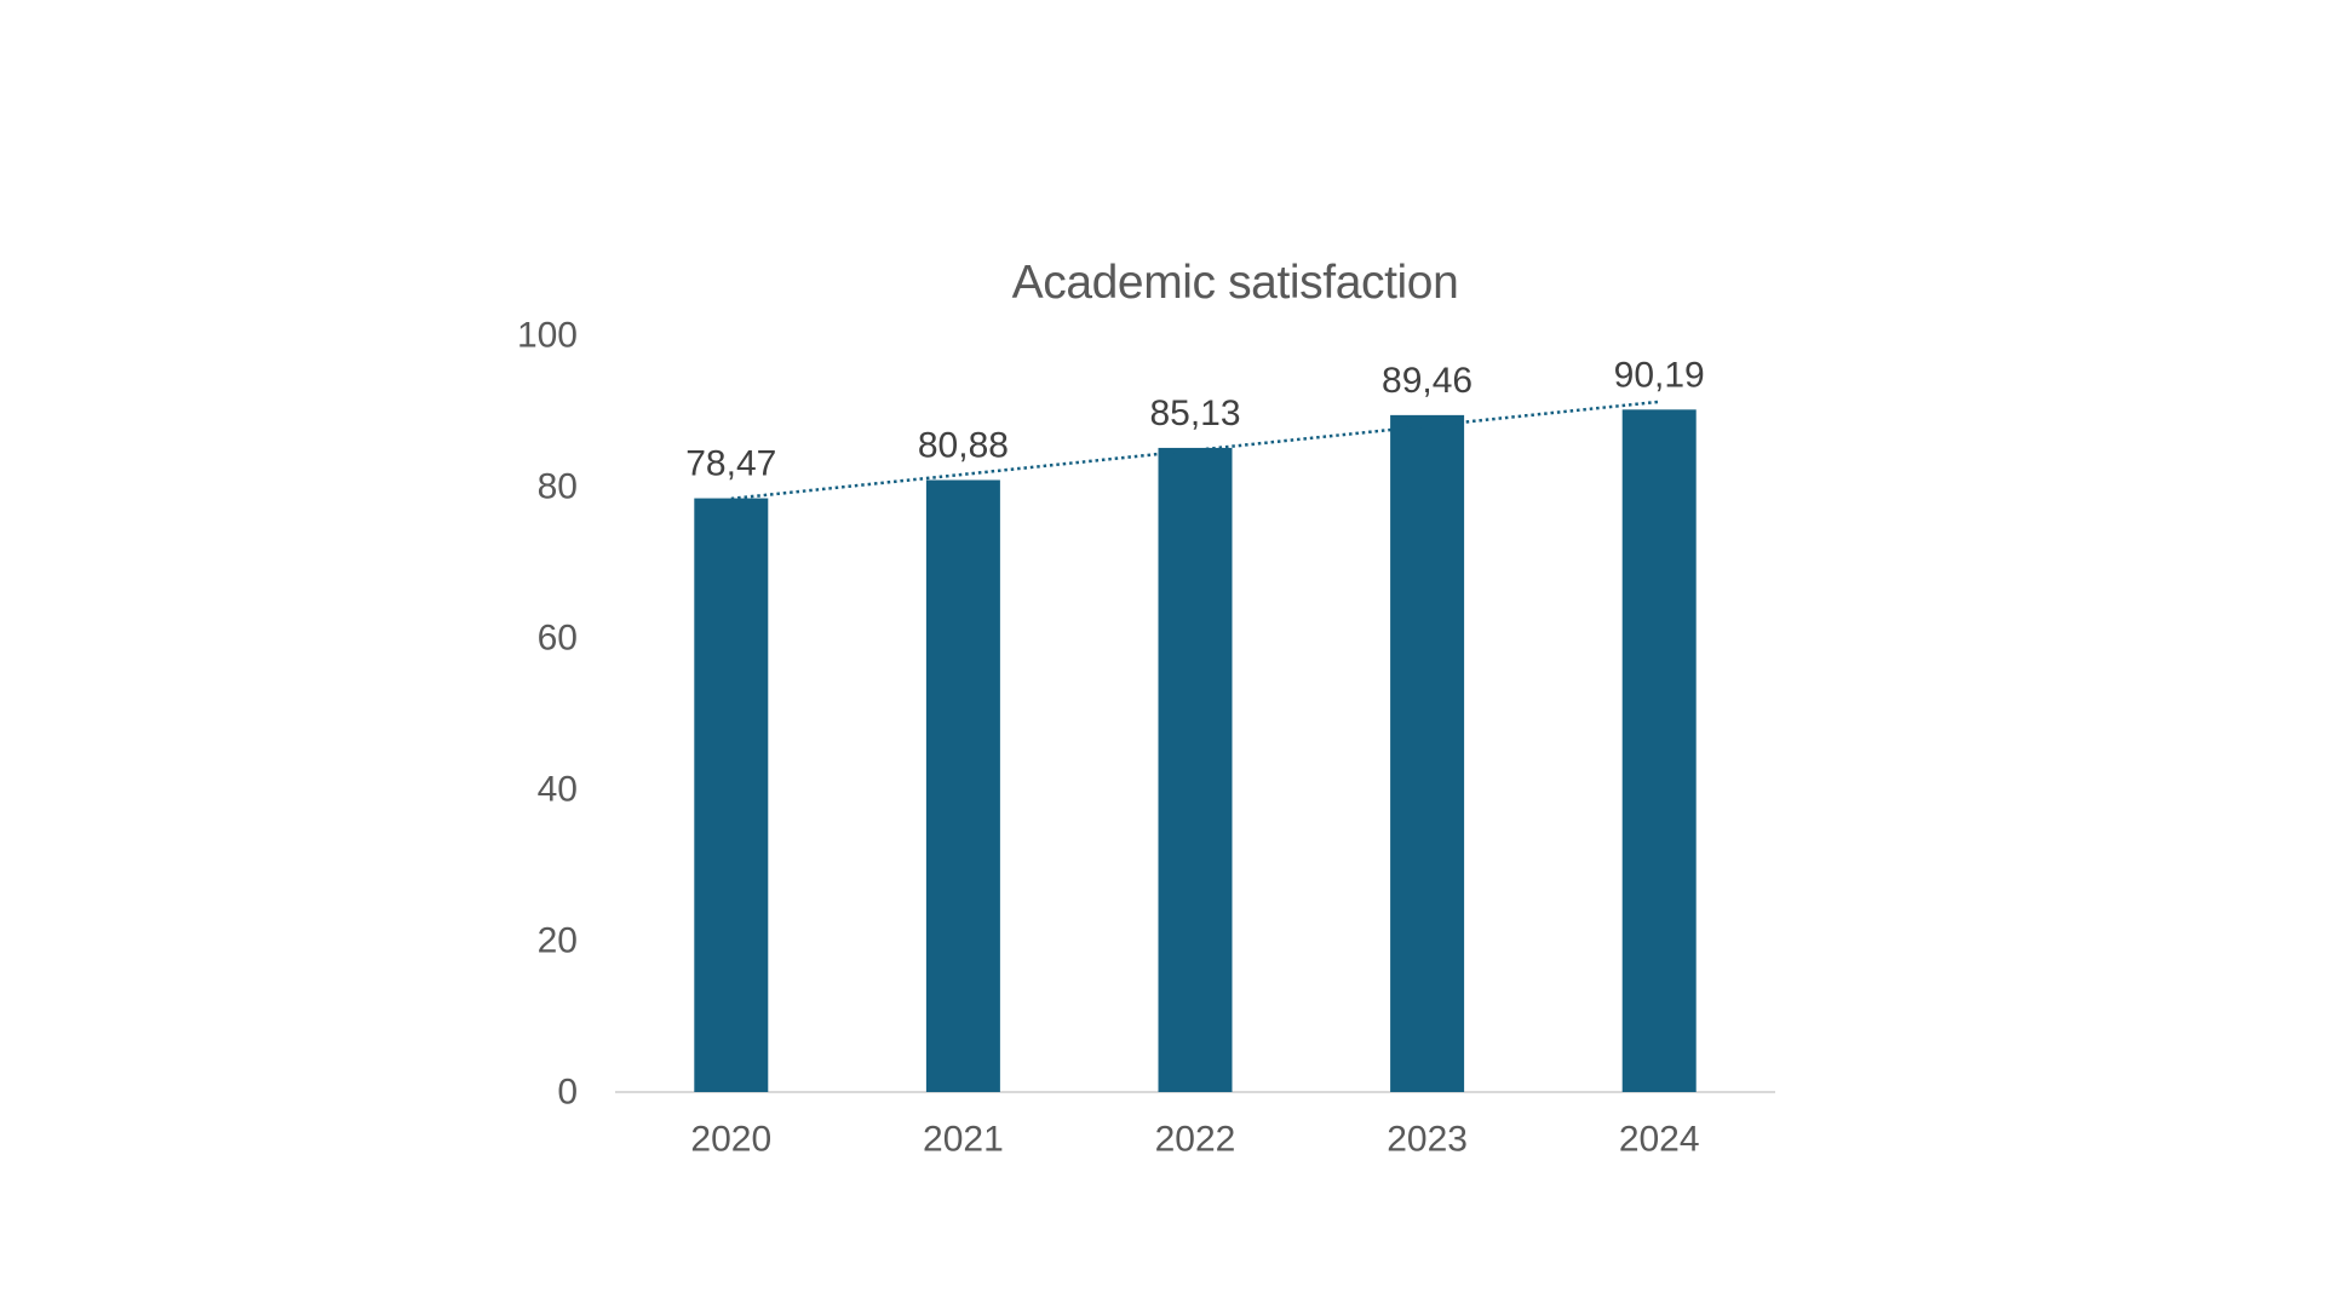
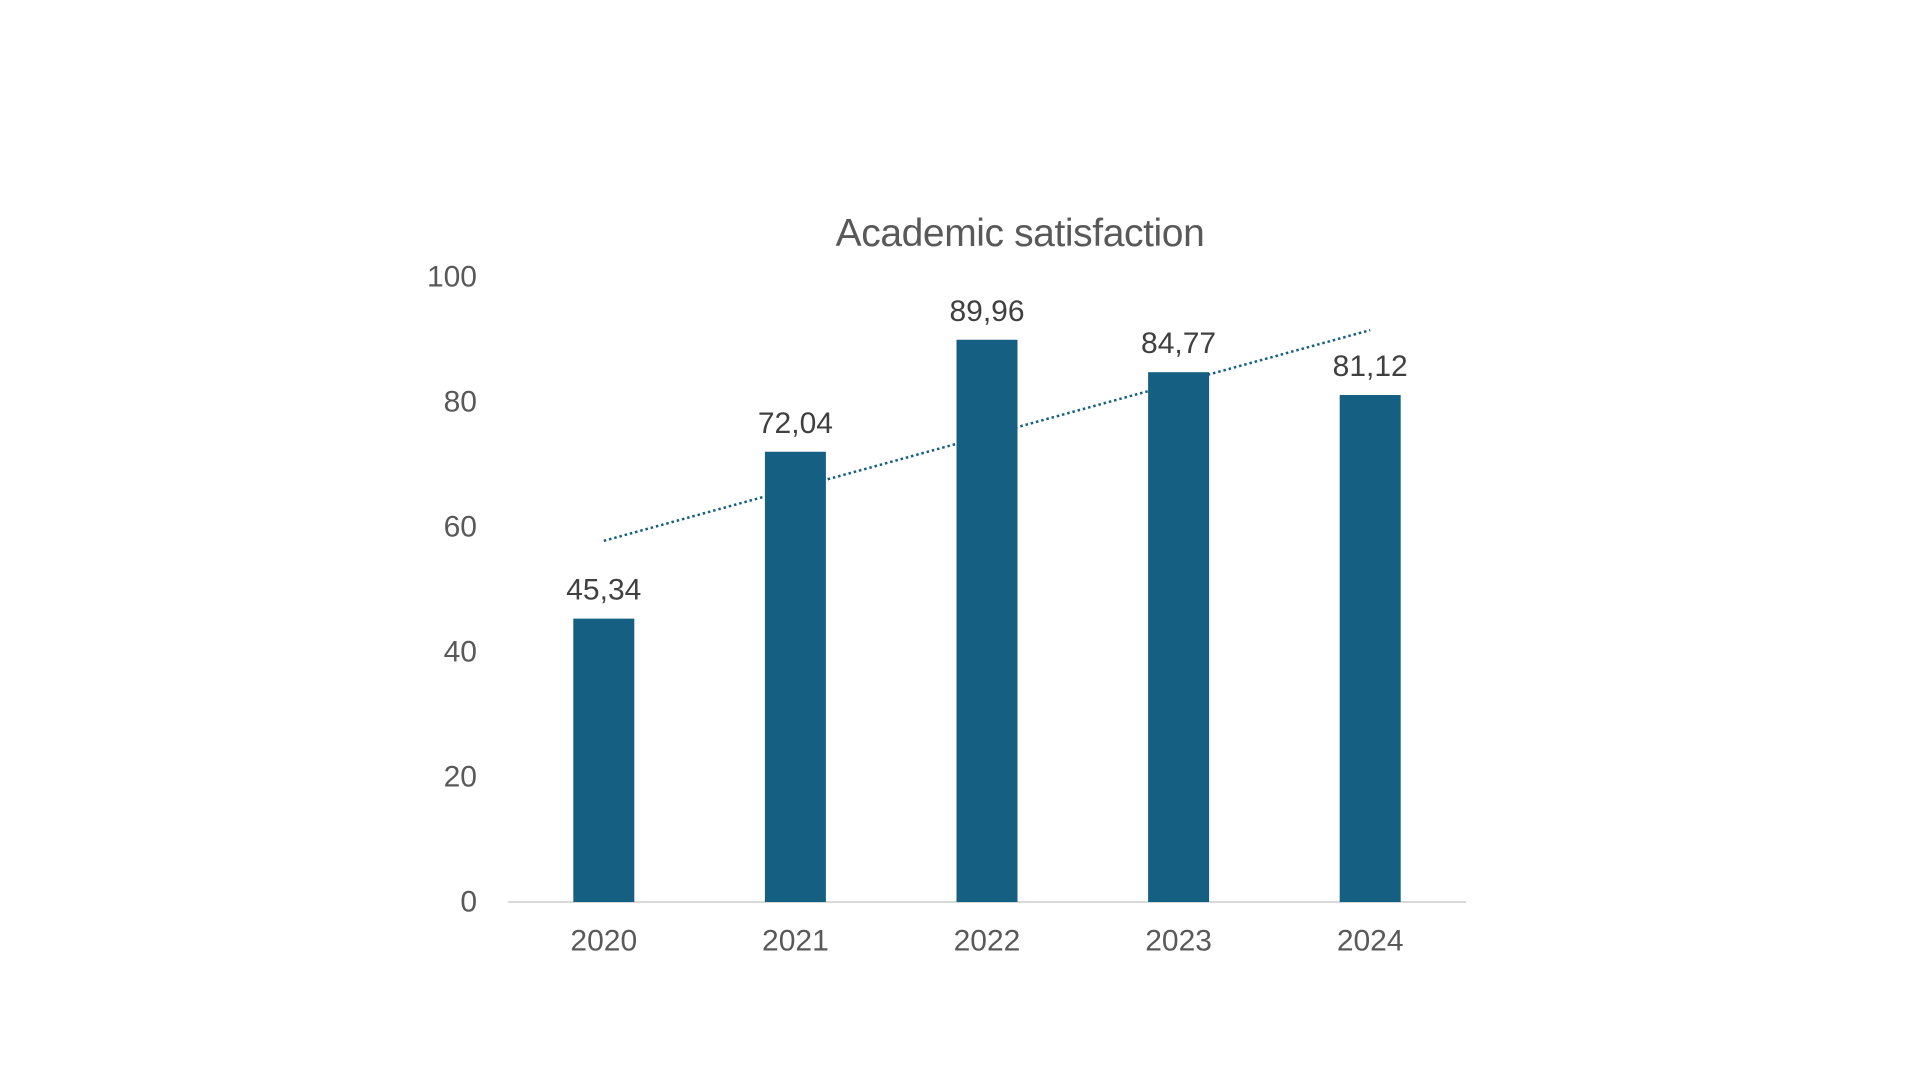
2020: 78,47 -> 45,34
2021: 80,88 -> 72,04
2022: 85,13 -> 89,96
2023: 89,46 -> 84,77
2024: 90,19 -> 81,12
